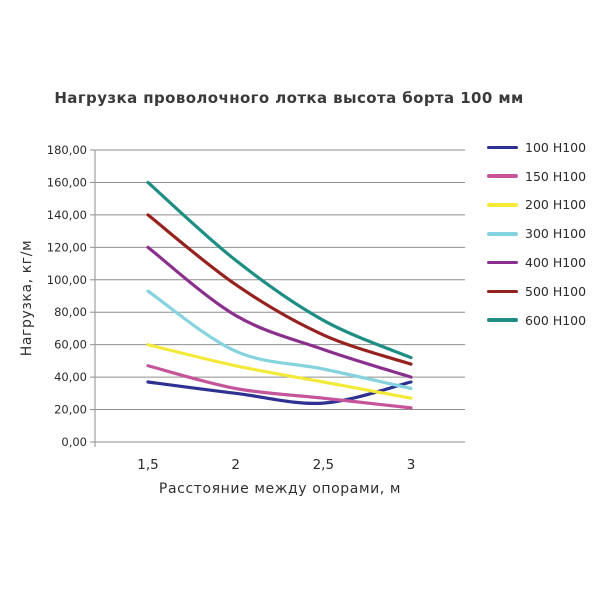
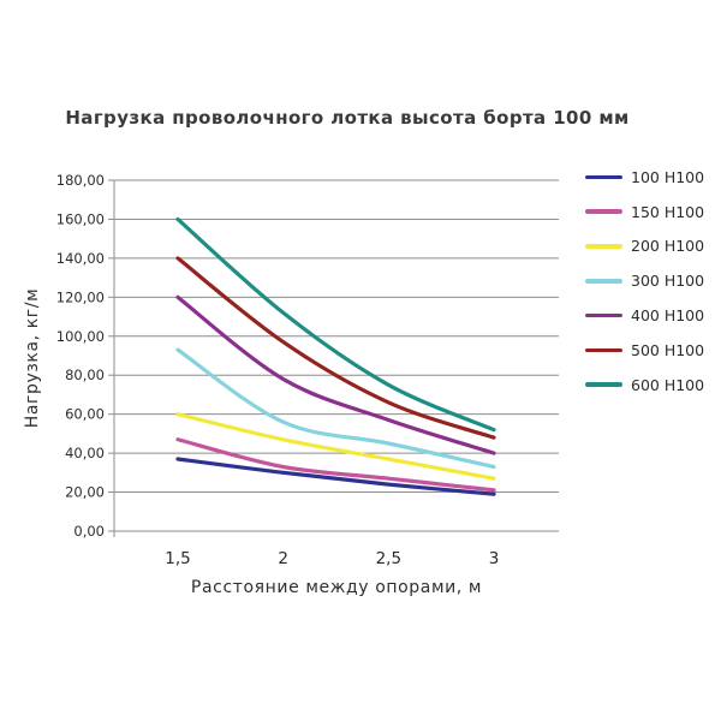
100 H100/3: 37 -> 19
